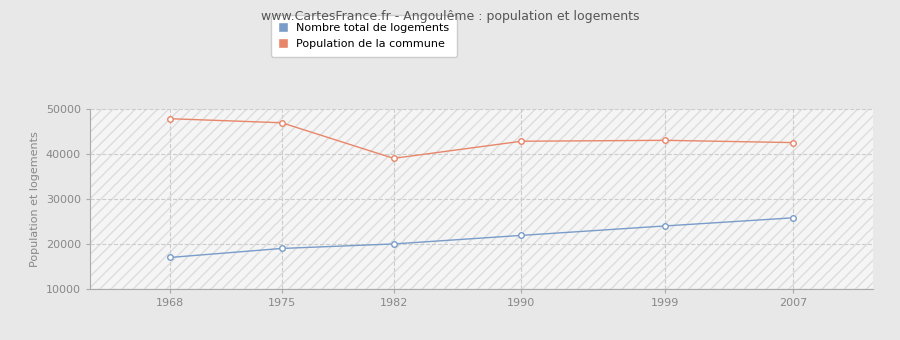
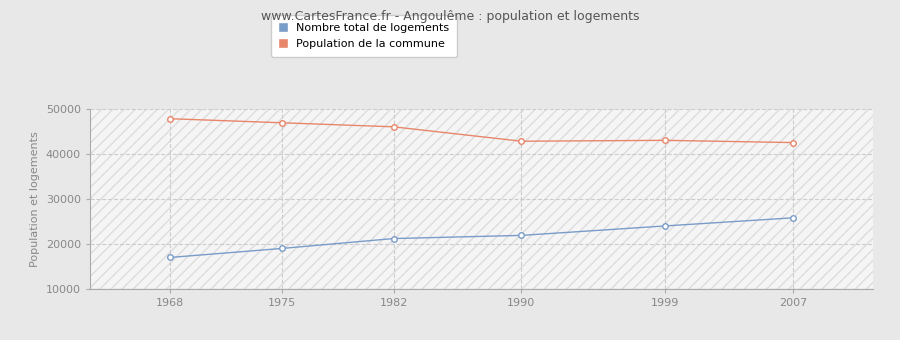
Nombre total de logements/1982: 20000 -> 21200
Population de la commune/1982: 39000 -> 46000
